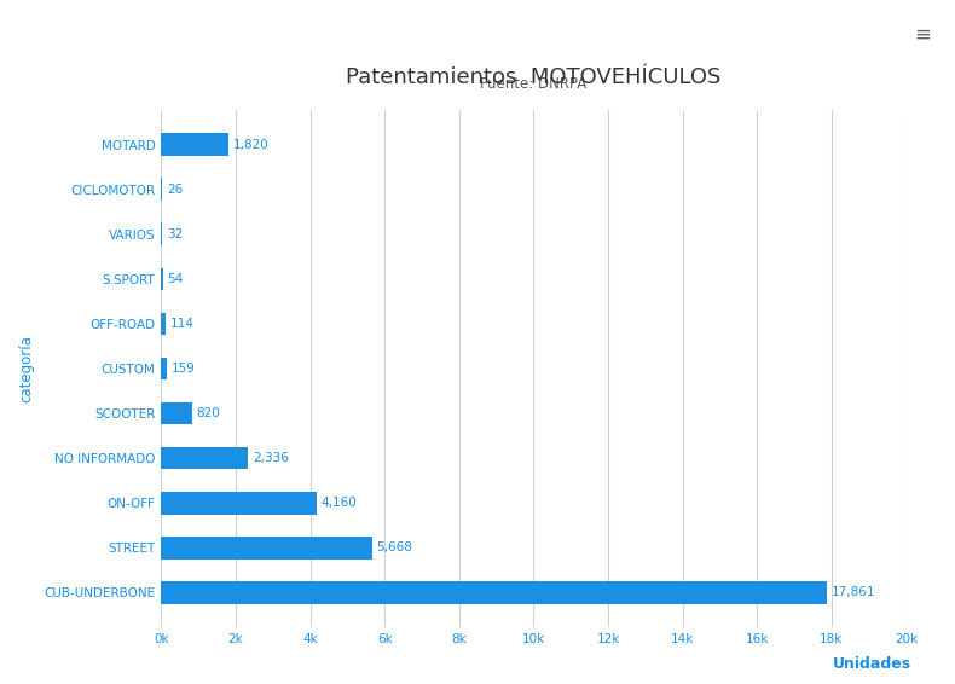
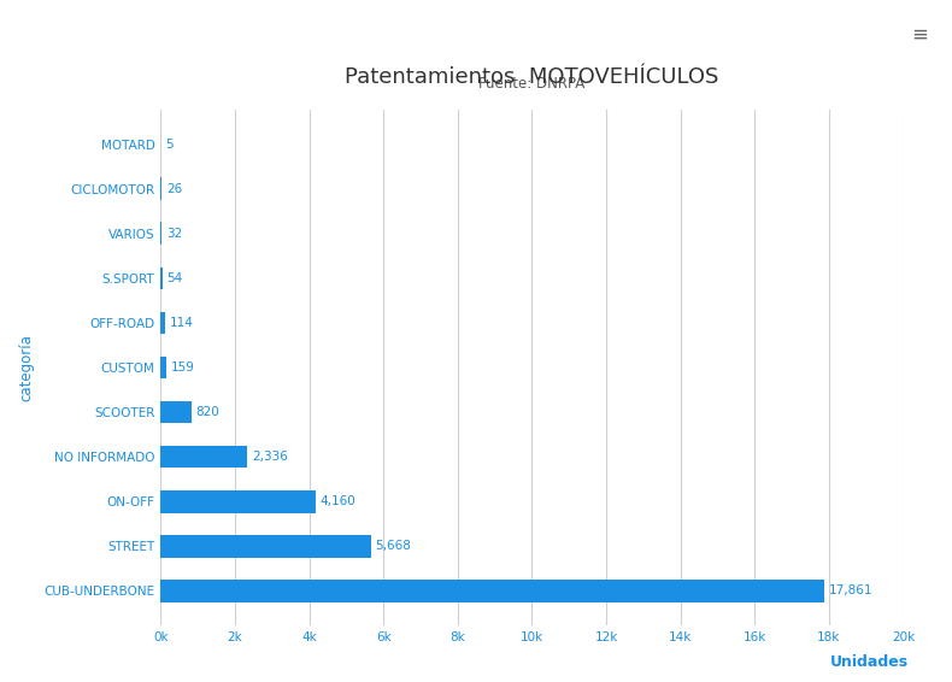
MOTARD: 1,820 -> 5
